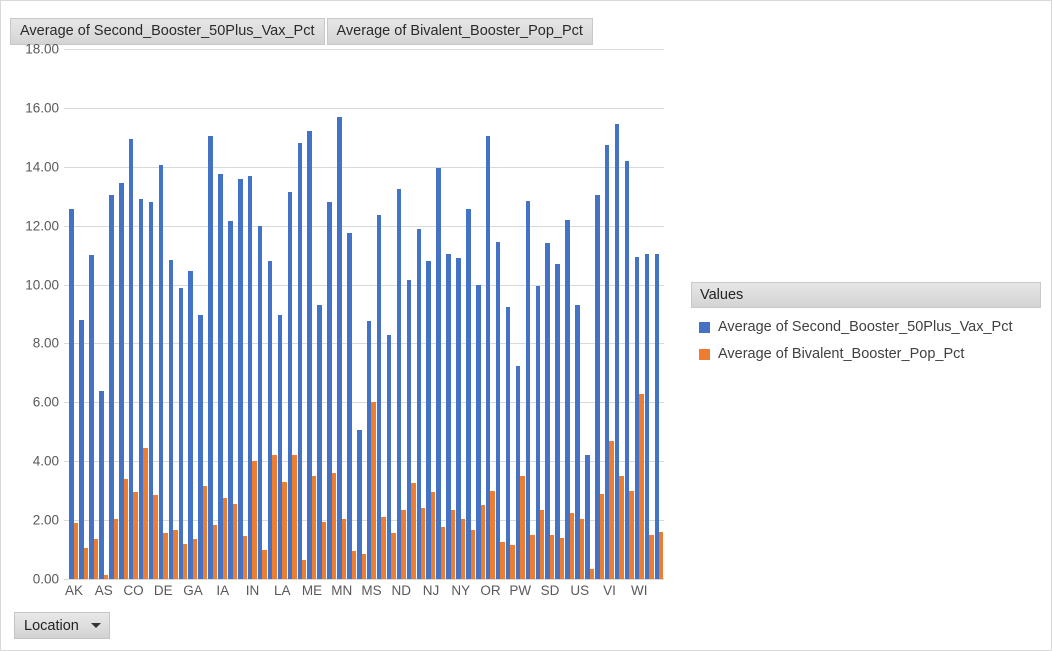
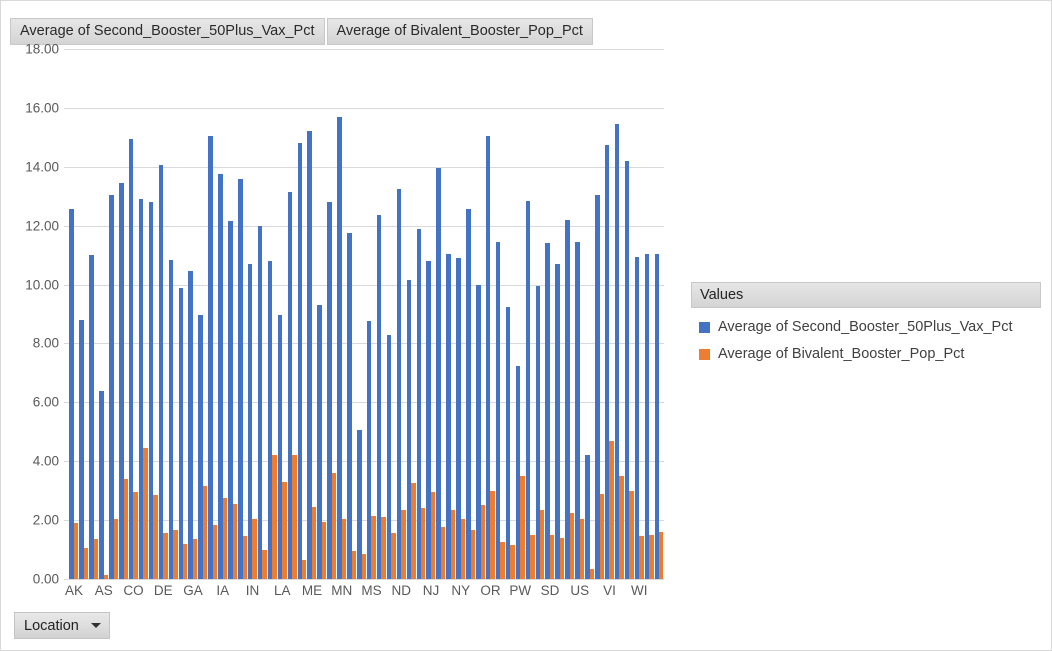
Average of Second_Booster_50Plus_Vax_Pct/IN: 13.7 -> 10.7
Average of Bivalent_Booster_Pop_Pct/IN: 4.0 -> 2.0
Average of Bivalent_Booster_Pop_Pct/ME: 3.5 -> 2.5
Average of Bivalent_Booster_Pop_Pct/MS: 6.0 -> 2.1
Average of Second_Booster_50Plus_Vax_Pct/US: 9.3 -> 11.4
Average of Bivalent_Booster_Pop_Pct/WI: 6.3 -> 1.4
